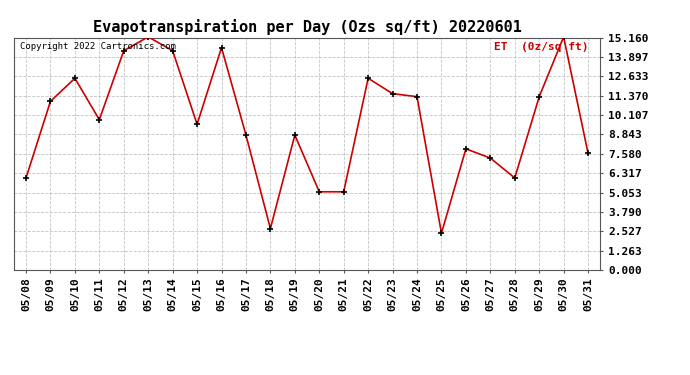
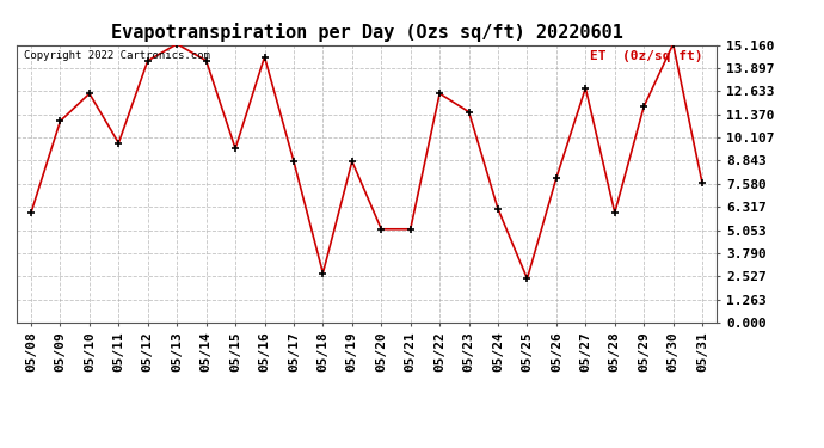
05/24: 11.3 -> 6.2
05/27: 7.3 -> 12.8
05/29: 11.3 -> 11.8
